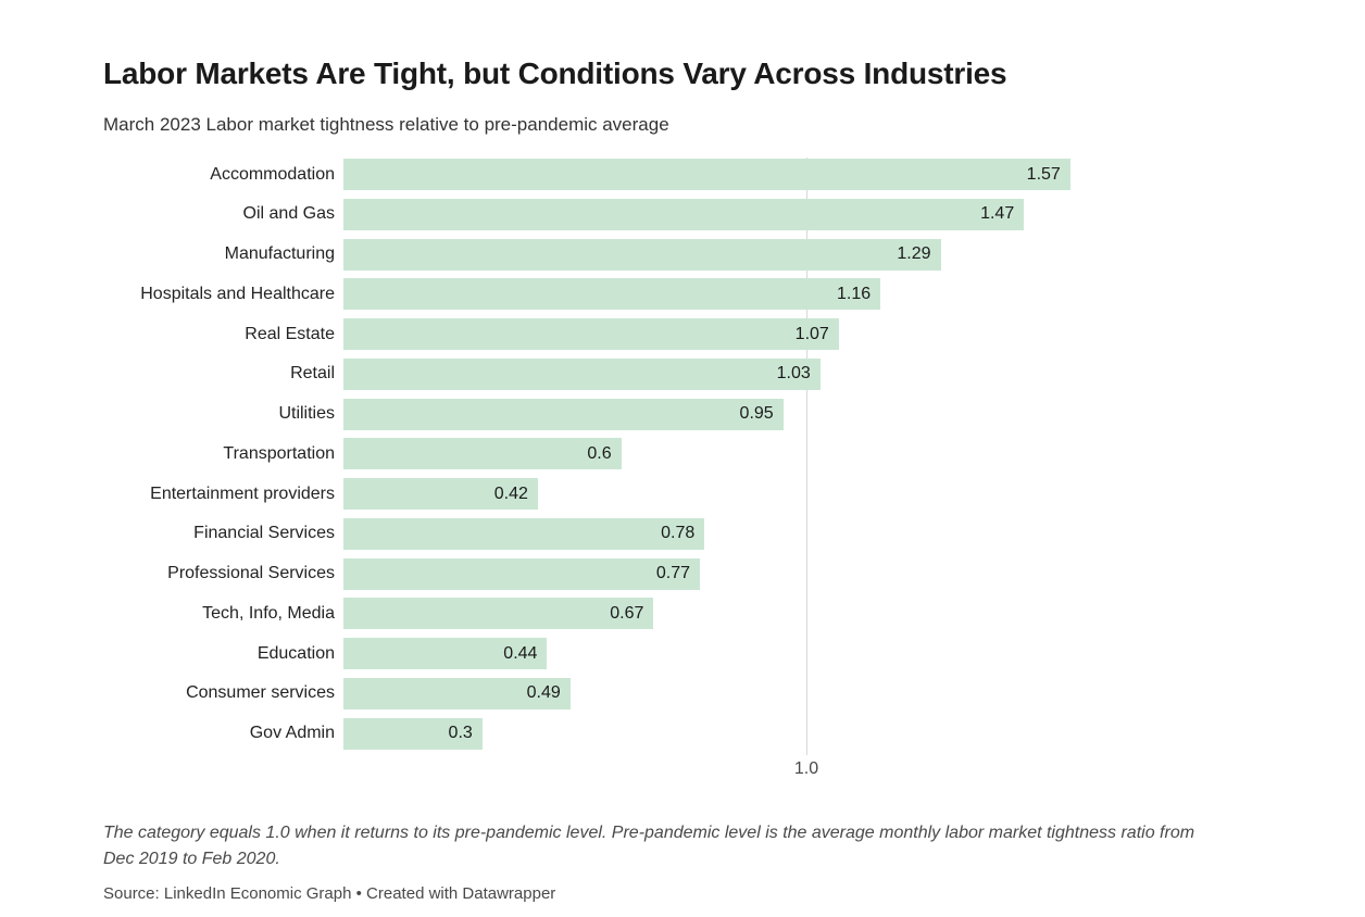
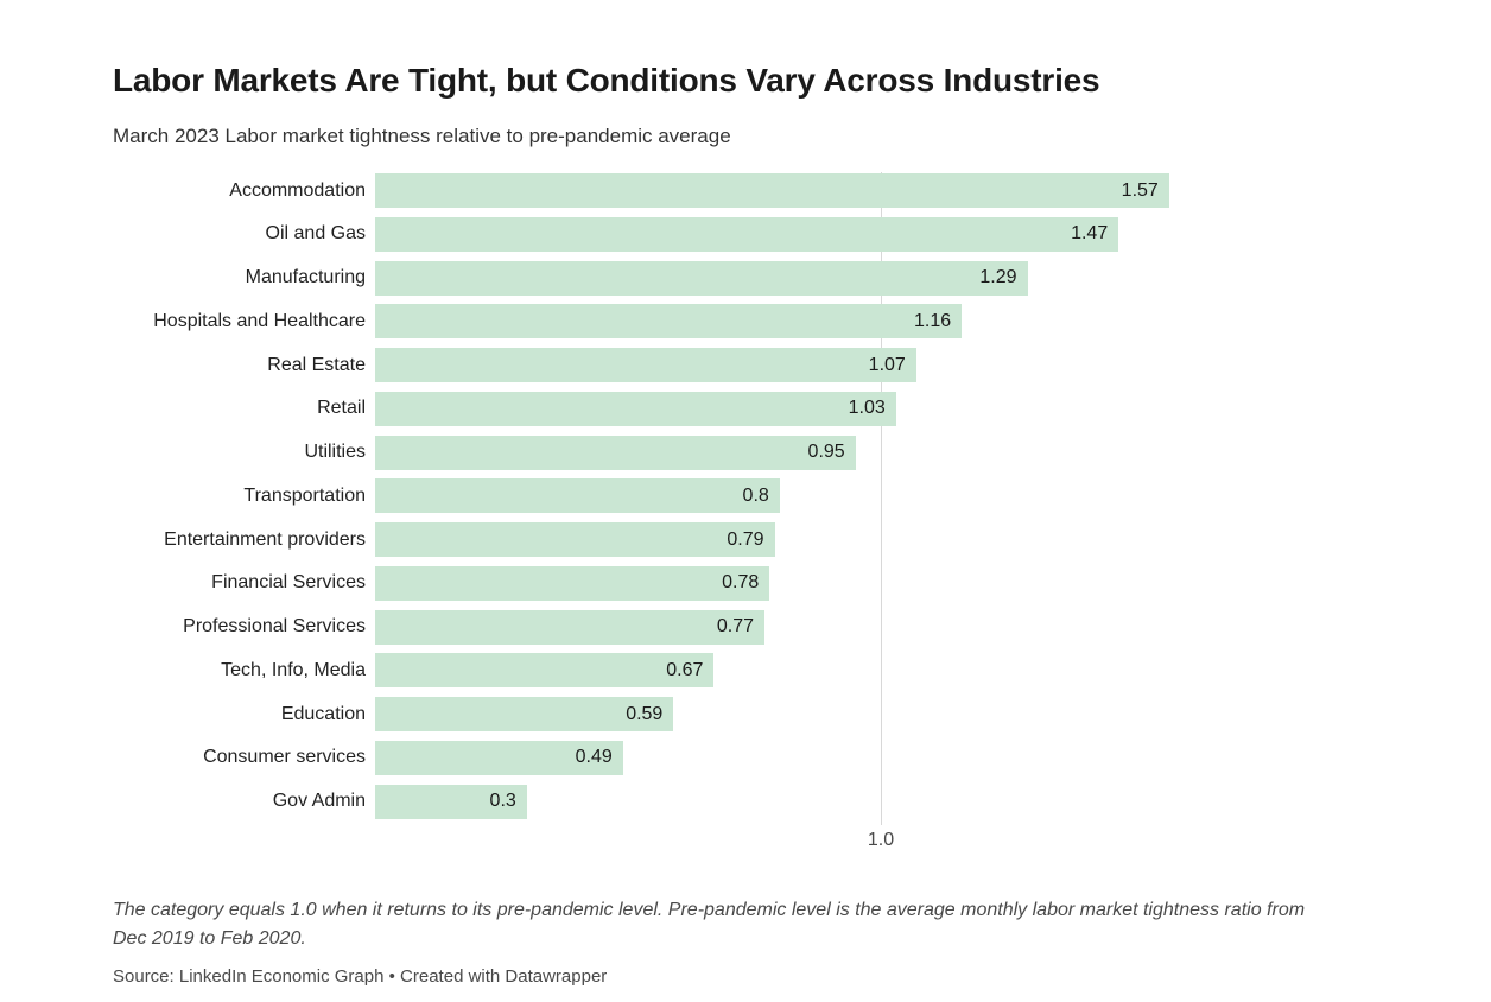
Transportation: 0.6 -> 0.8
Entertainment providers: 0.42 -> 0.79
Education: 0.44 -> 0.59
